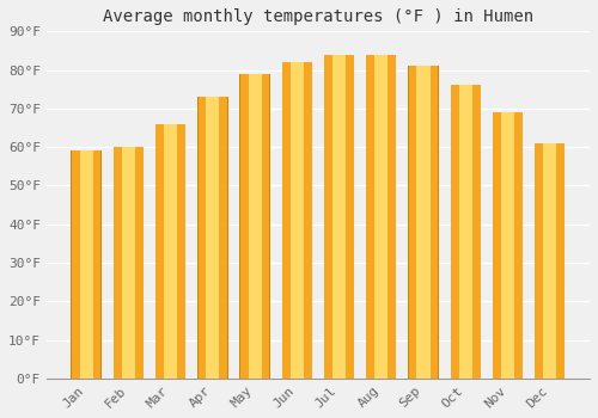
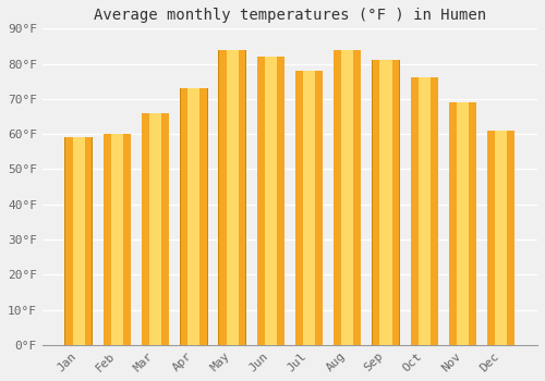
May: 79°F -> 84°F
Jul: 84°F -> 78°F
